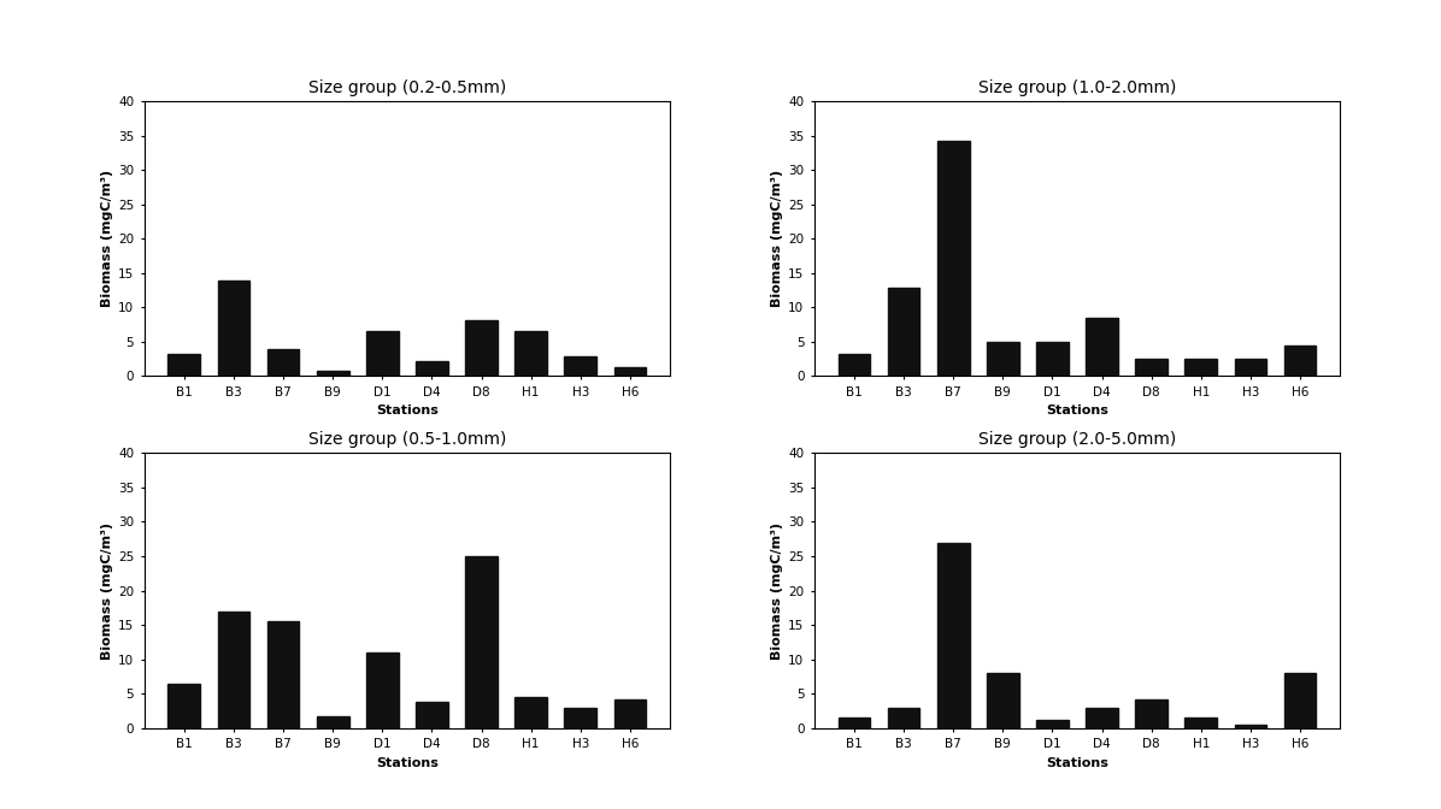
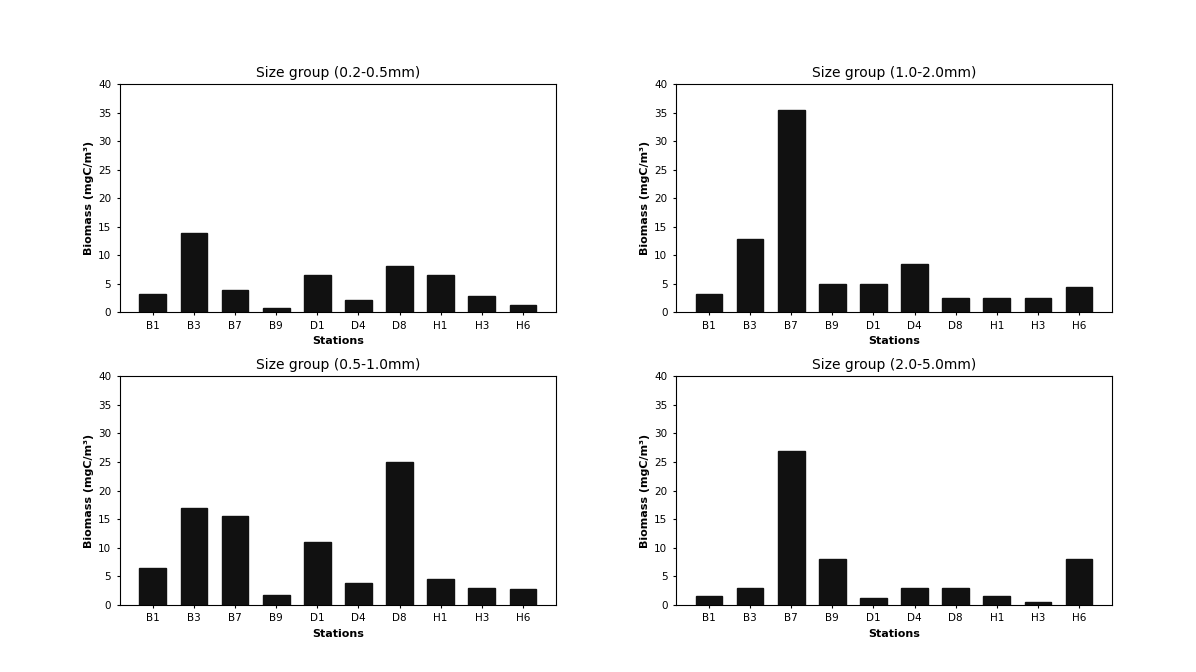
Size group (1.0-2.0mm)/B7: 34.2 -> 35.5
Size group (0.5-1.0mm)/H6: 4.2 -> 2.8
Size group (2.0-5.0mm)/D8: 4.2 -> 3.0
